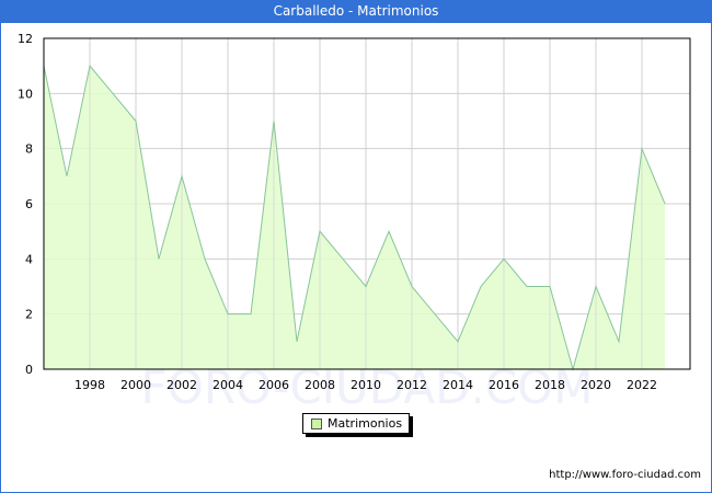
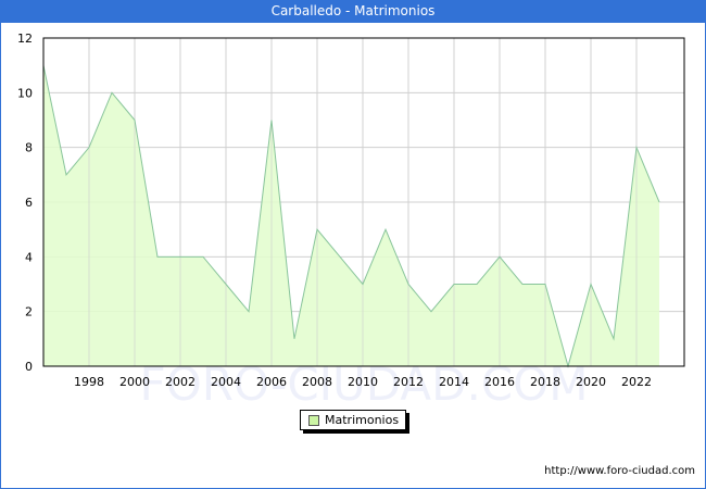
1998: 11 -> 8
2002: 7 -> 4
2004: 2 -> 3
2014: 1 -> 3
